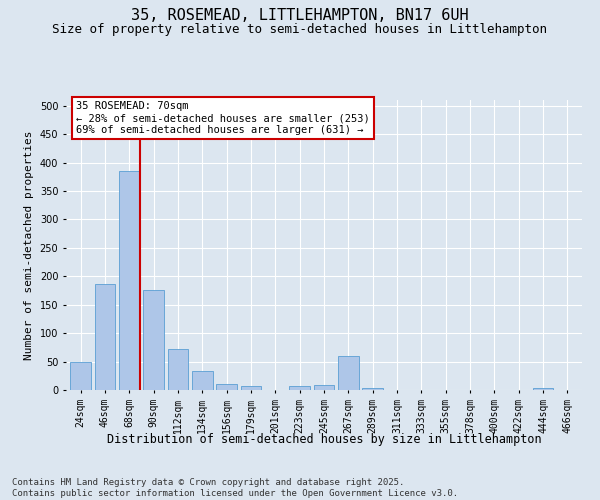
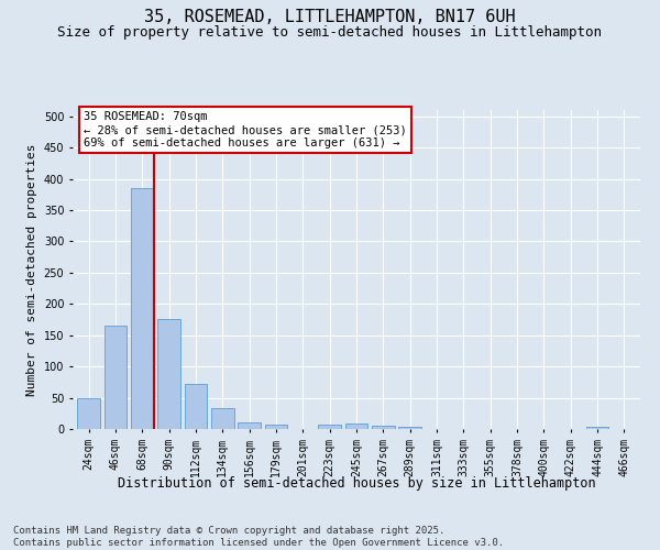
46sqm: 186 -> 165
267sqm: 60 -> 5
